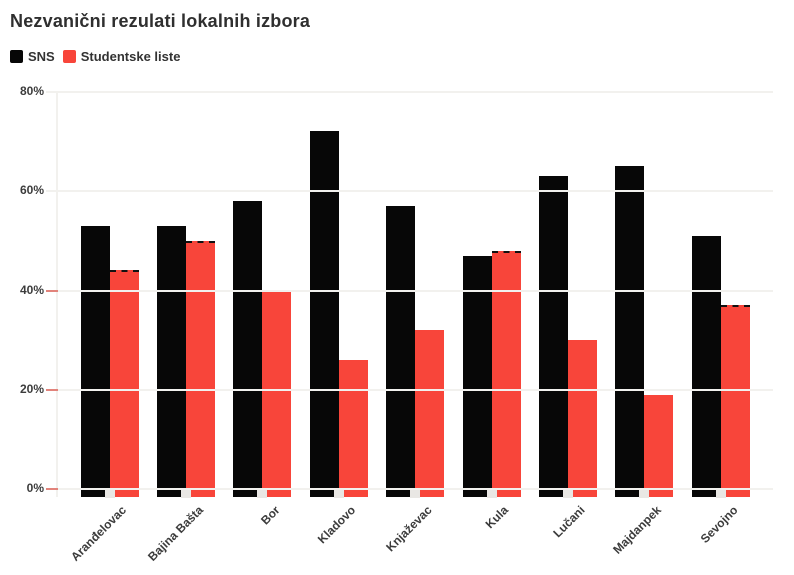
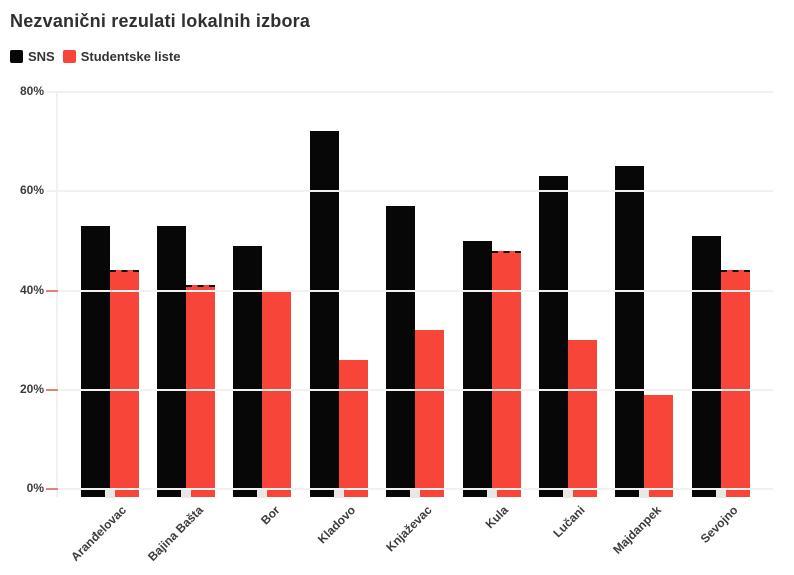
Studentske liste/Bajina Bašta: 50% -> 41%
SNS/Bor: 58% -> 49%
SNS/Kula: 47% -> 50%
Studentske liste/Sevojno: 37% -> 44%
